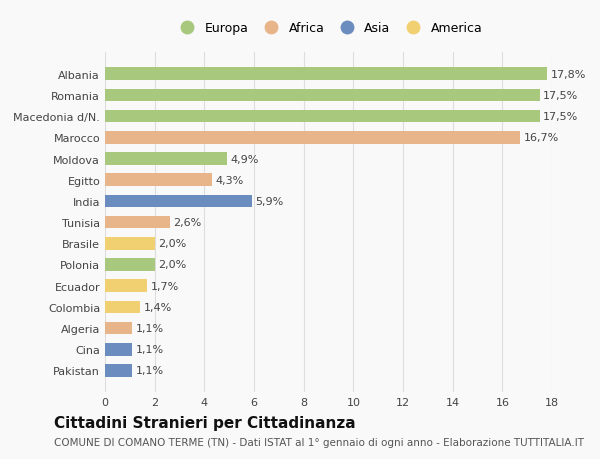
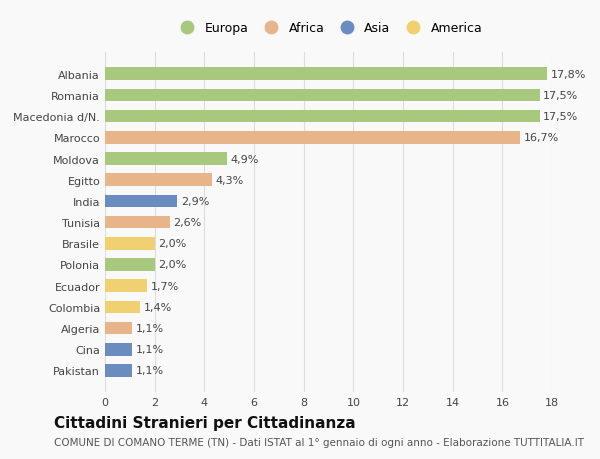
India: 5,9% -> 2,9%
